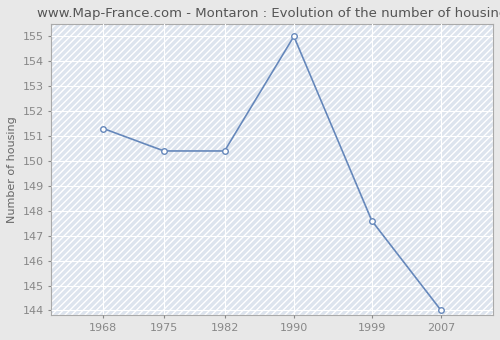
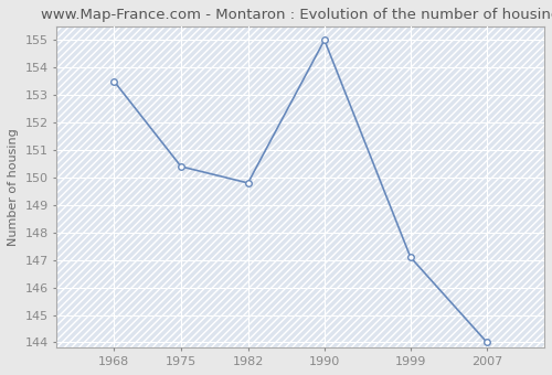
1968: 151.3 -> 153.5
1982: 150.4 -> 149.8
1999: 147.6 -> 147.1
